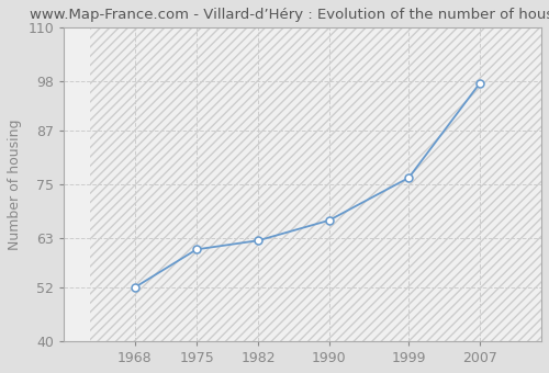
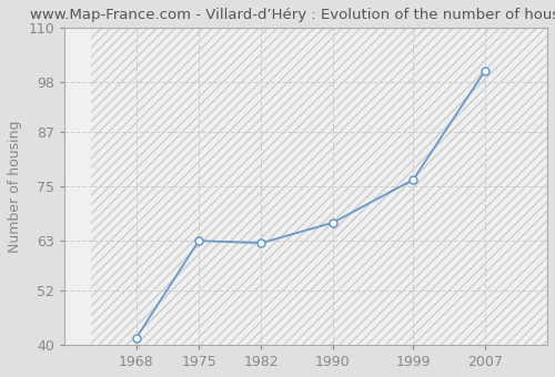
1968: 52.0 -> 41.5
1975: 60.5 -> 63.0
2007: 97.5 -> 100.5
